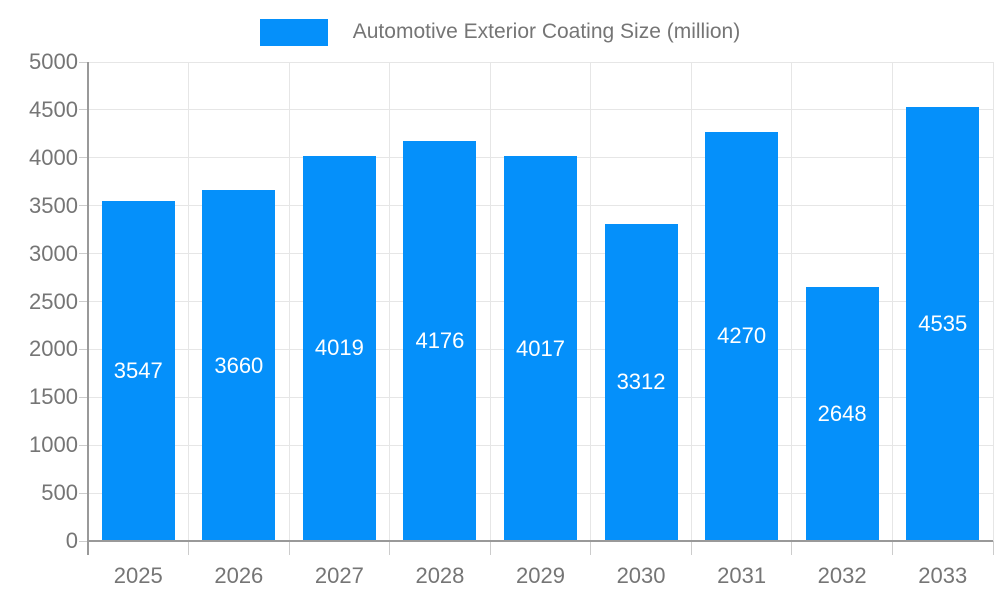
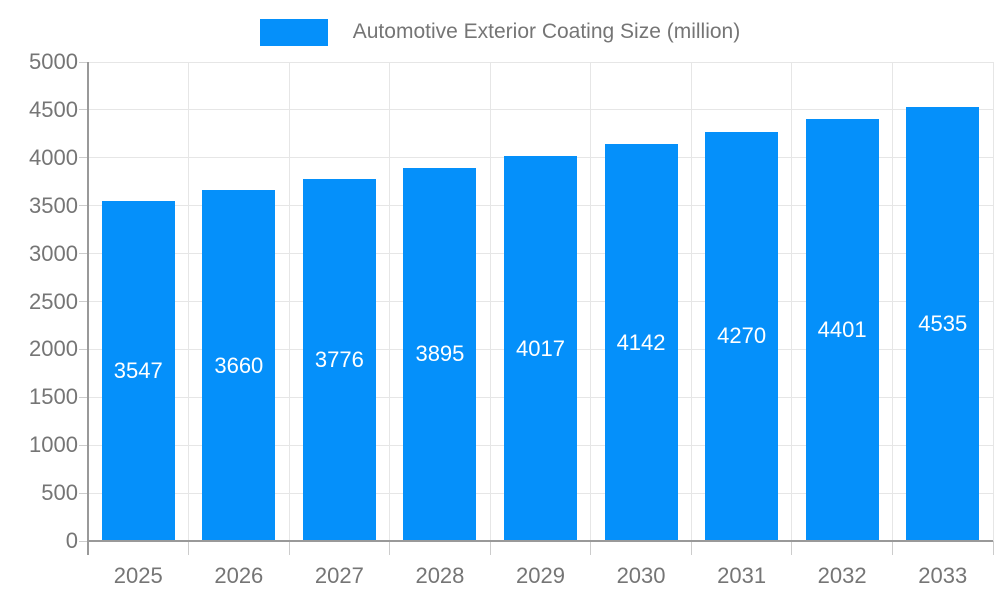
2027: 4019 -> 3776
2028: 4176 -> 3895
2030: 3312 -> 4142
2032: 2648 -> 4401
